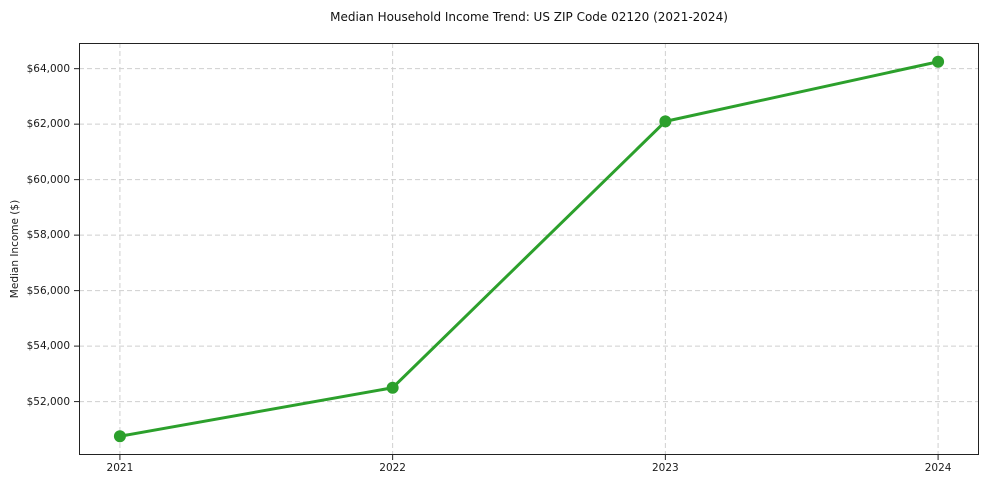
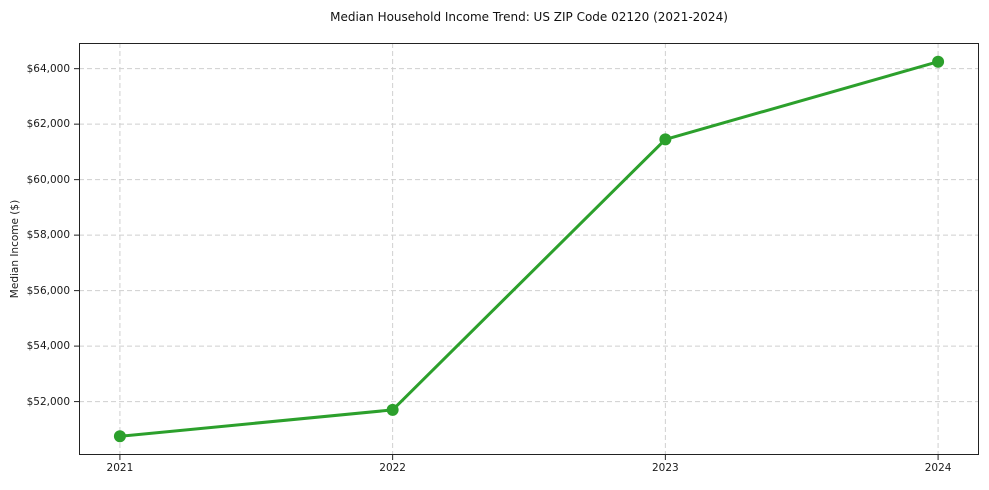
2022: $52500 -> $51700
2023: $62100 -> $61400
